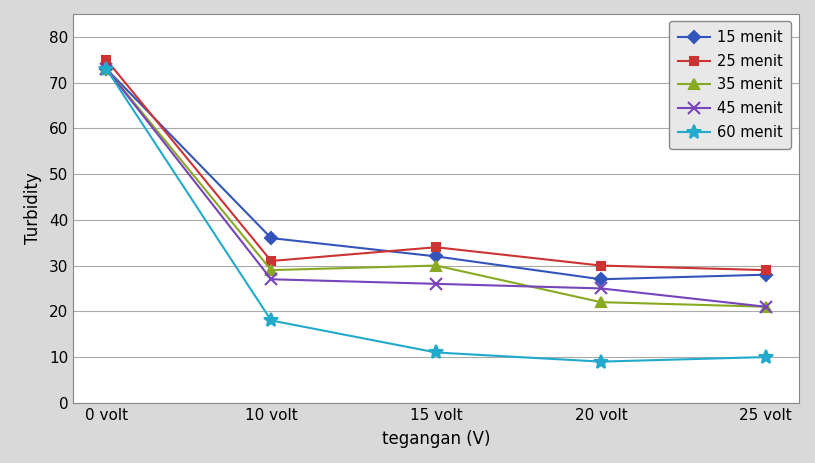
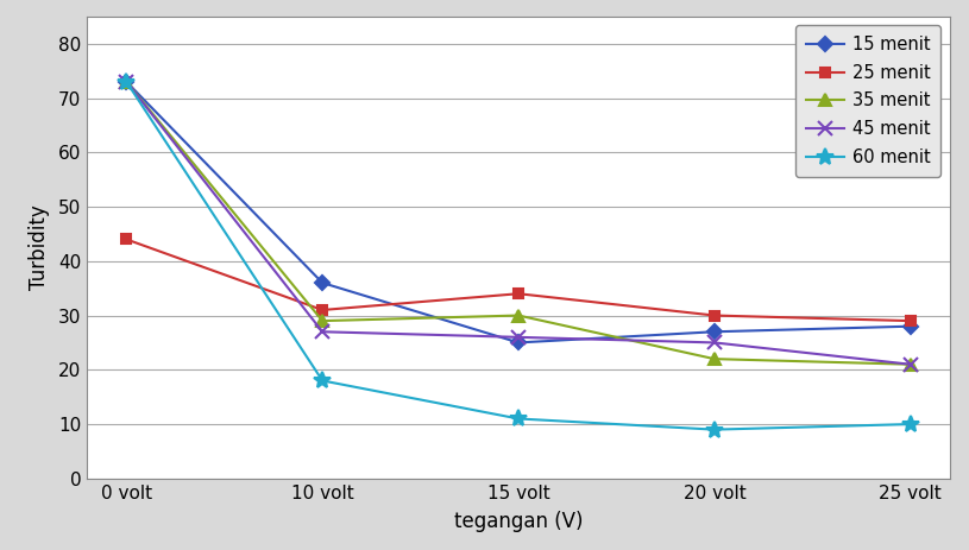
25 menit/0 volt: 75 -> 44
15 menit/15 volt: 32 -> 25
